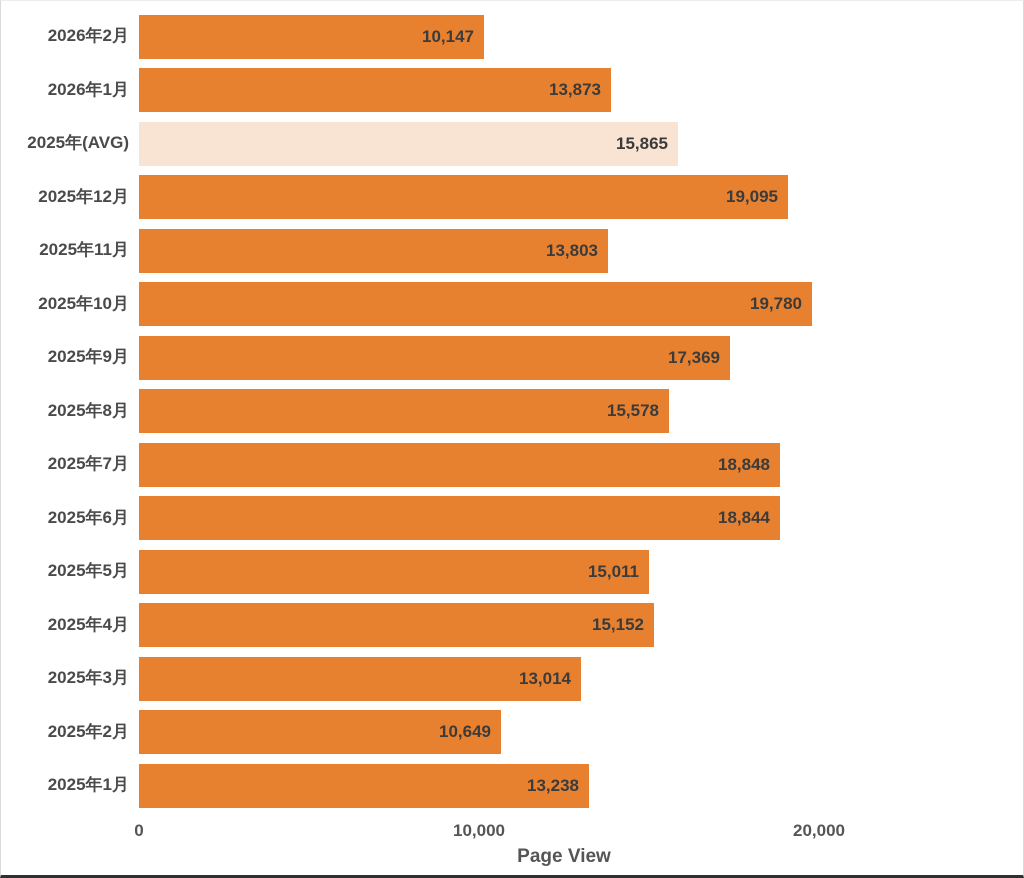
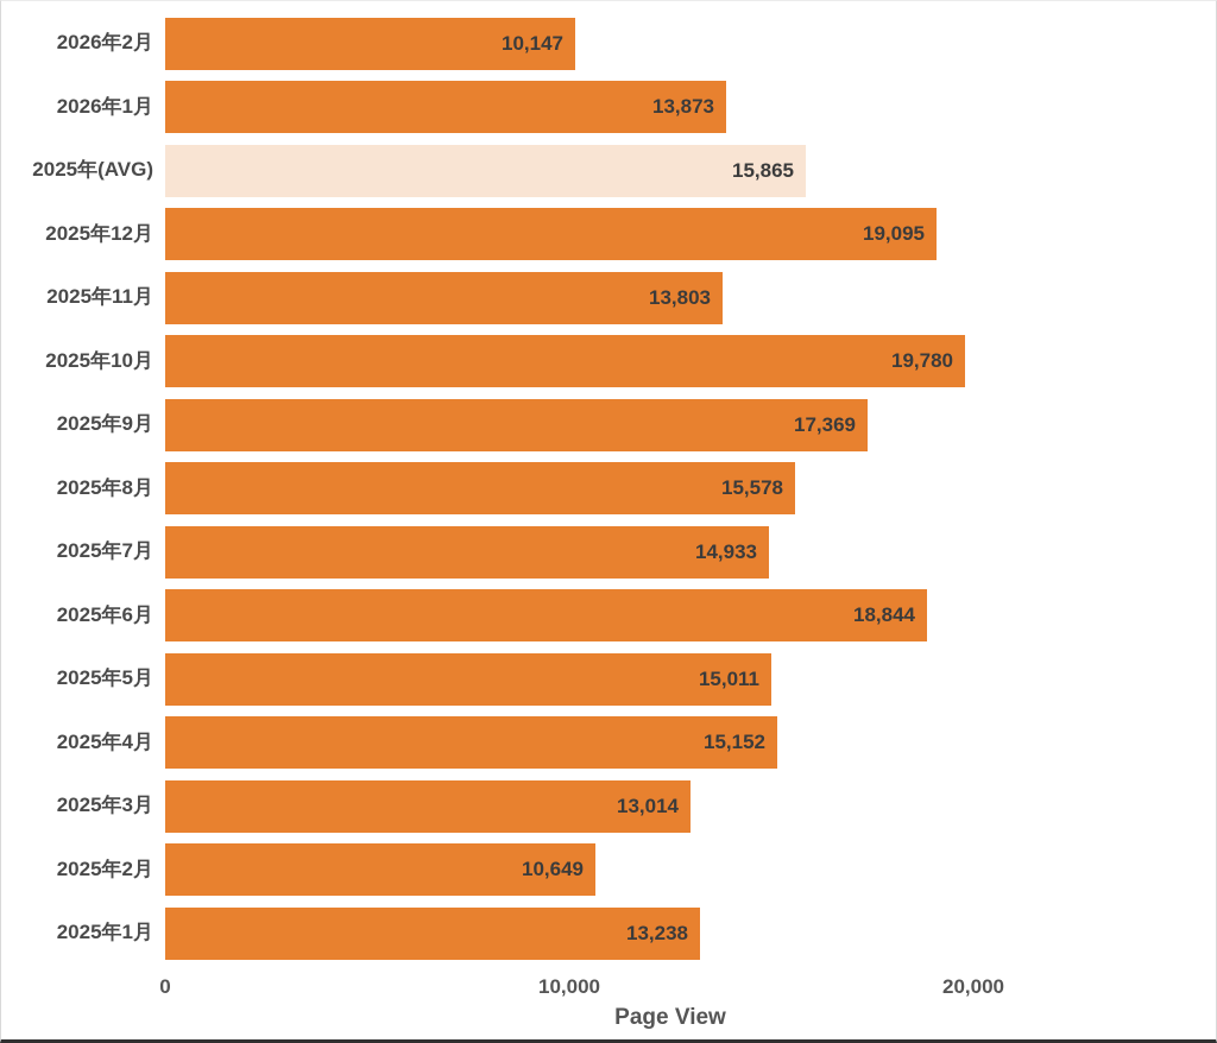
2025年7月: 18,848 -> 14,933
